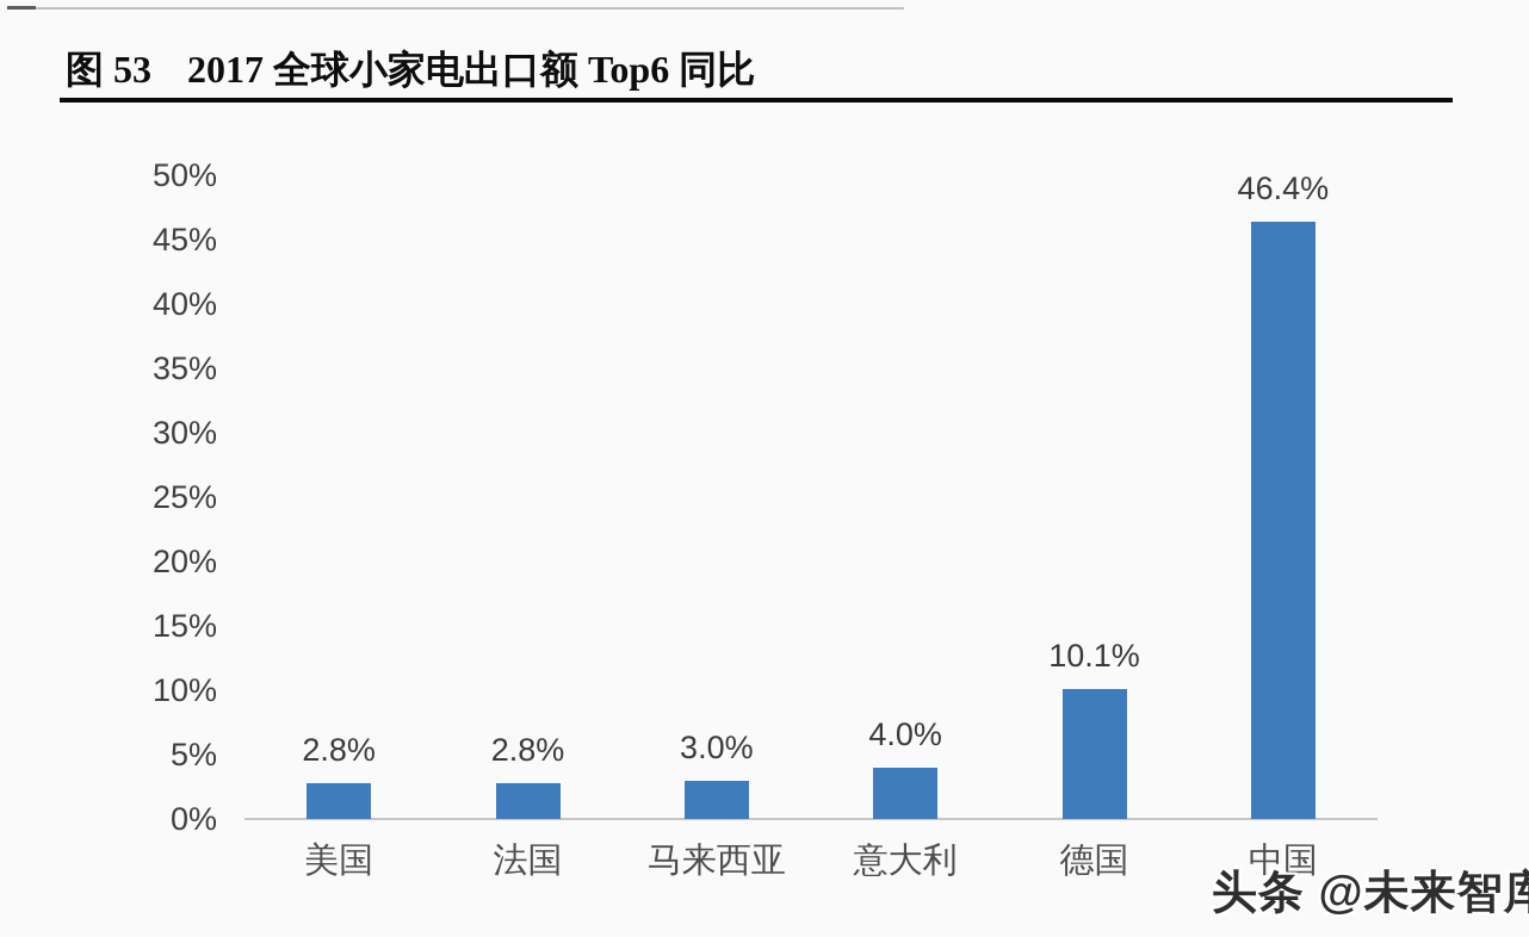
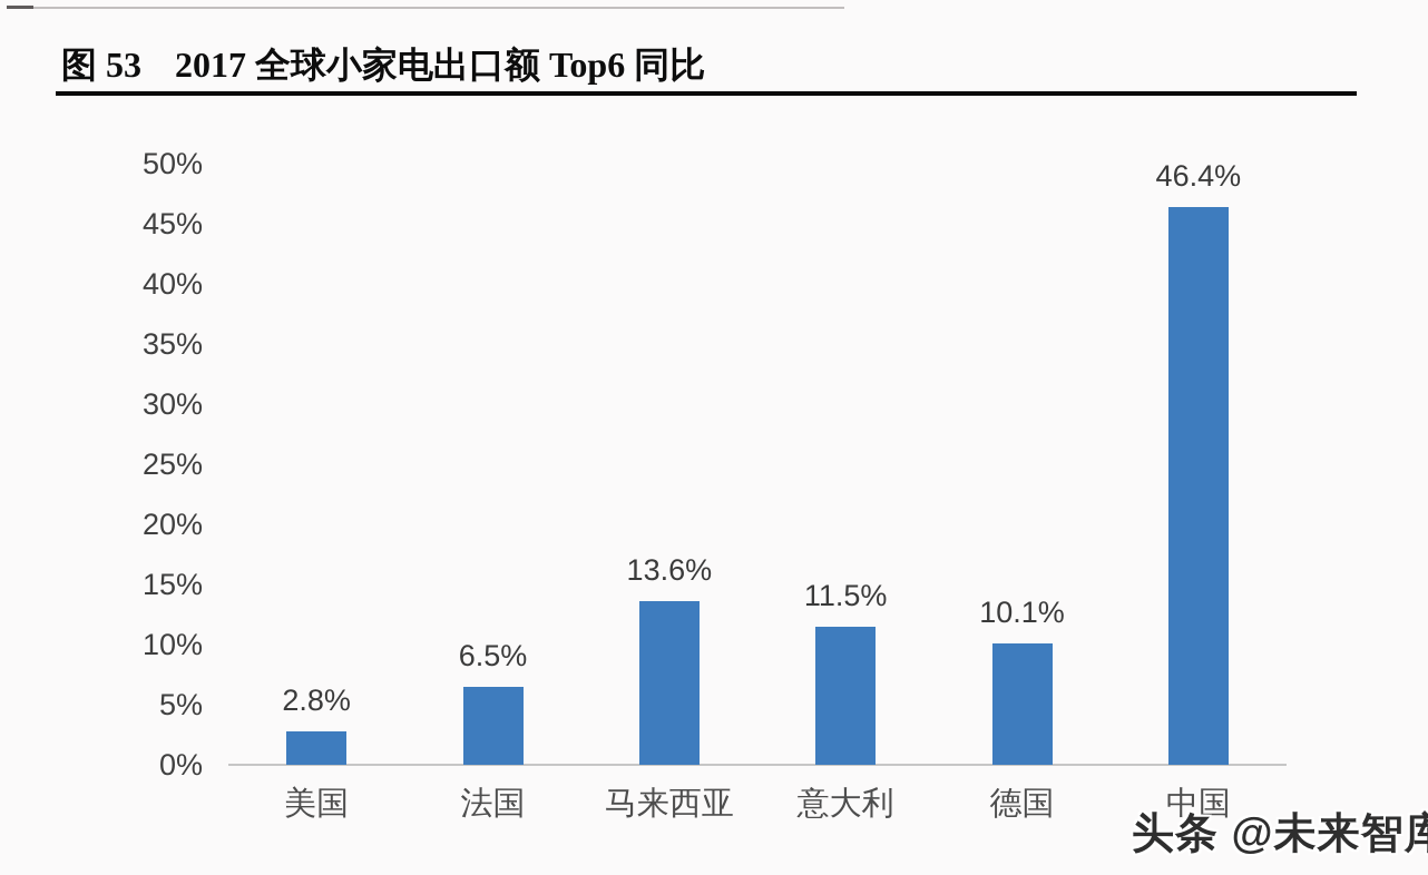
法国: 2.8% -> 6.5%
马来西亚: 3.0% -> 13.6%
意大利: 4.0% -> 11.5%
